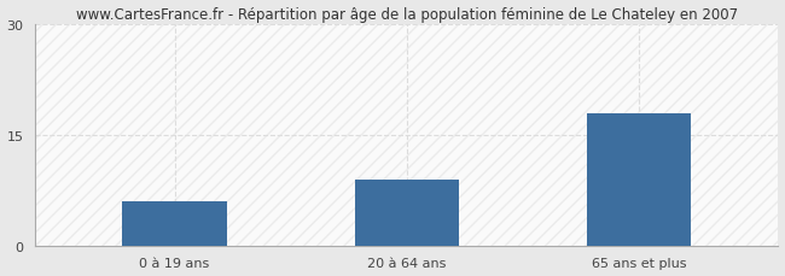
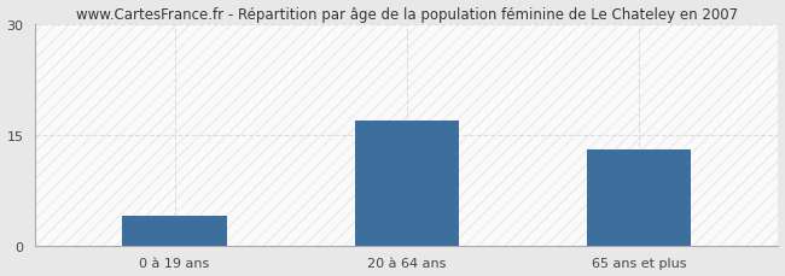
0 à 19 ans: 6 -> 4
20 à 64 ans: 9 -> 17
65 ans et plus: 18 -> 13
